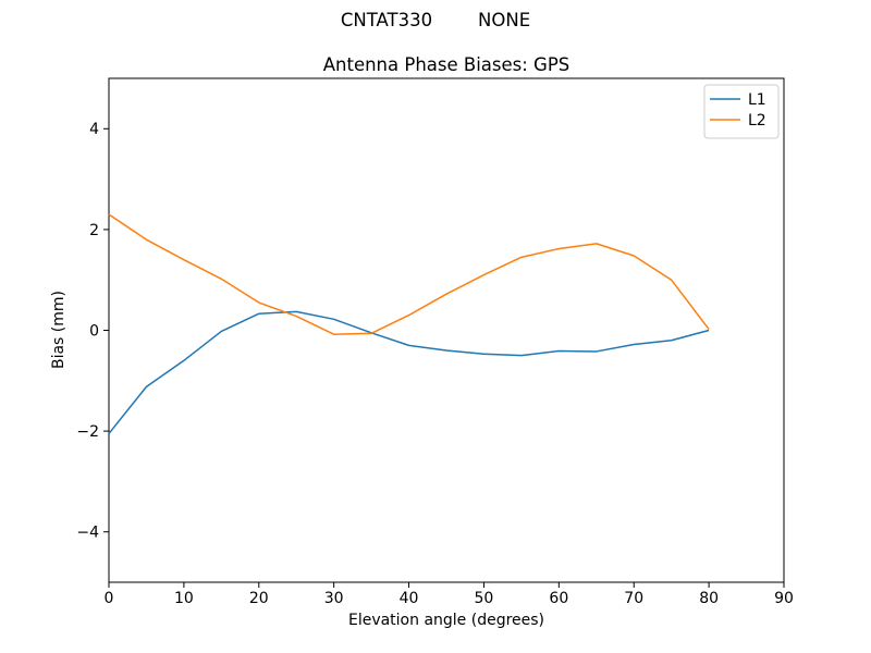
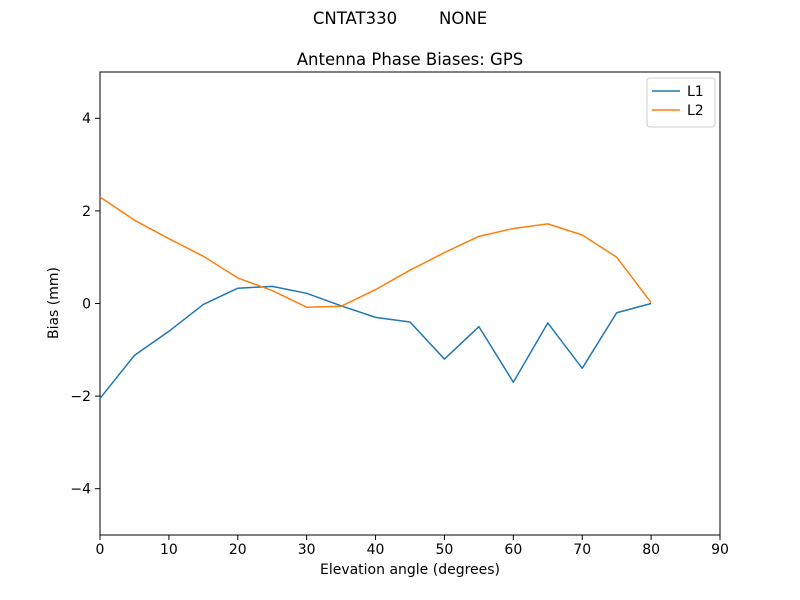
L1/50: -0.5 -> -1.2
L1/60: -0.4 -> -1.7
L1/70: -0.3 -> -1.4
